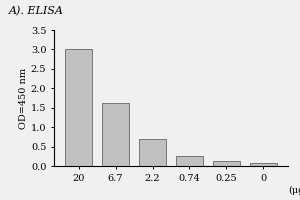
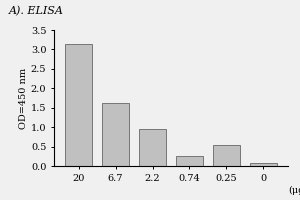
20: 3.00 -> 3.15
2.2: 0.70 -> 0.95
0.25: 0.12 -> 0.55
